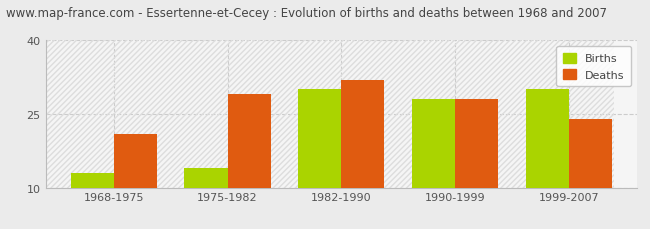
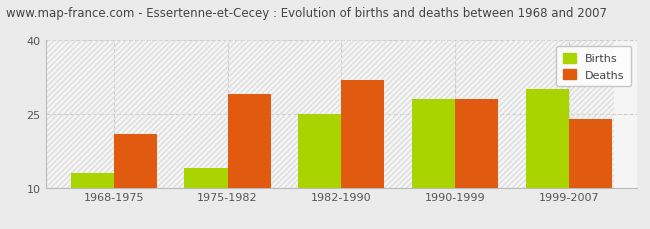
Births/1982-1990: 30 -> 25
